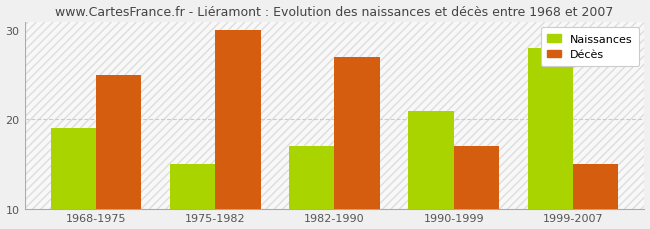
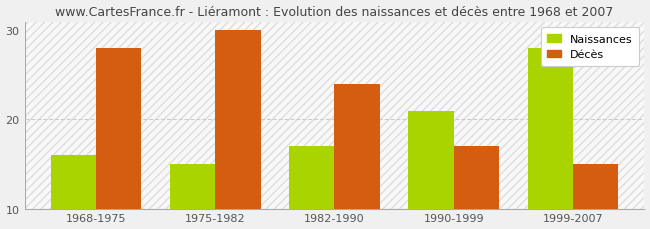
Naissances/1968-1975: 19 -> 16
Décès/1968-1975: 25 -> 28
Décès/1982-1990: 27 -> 24
